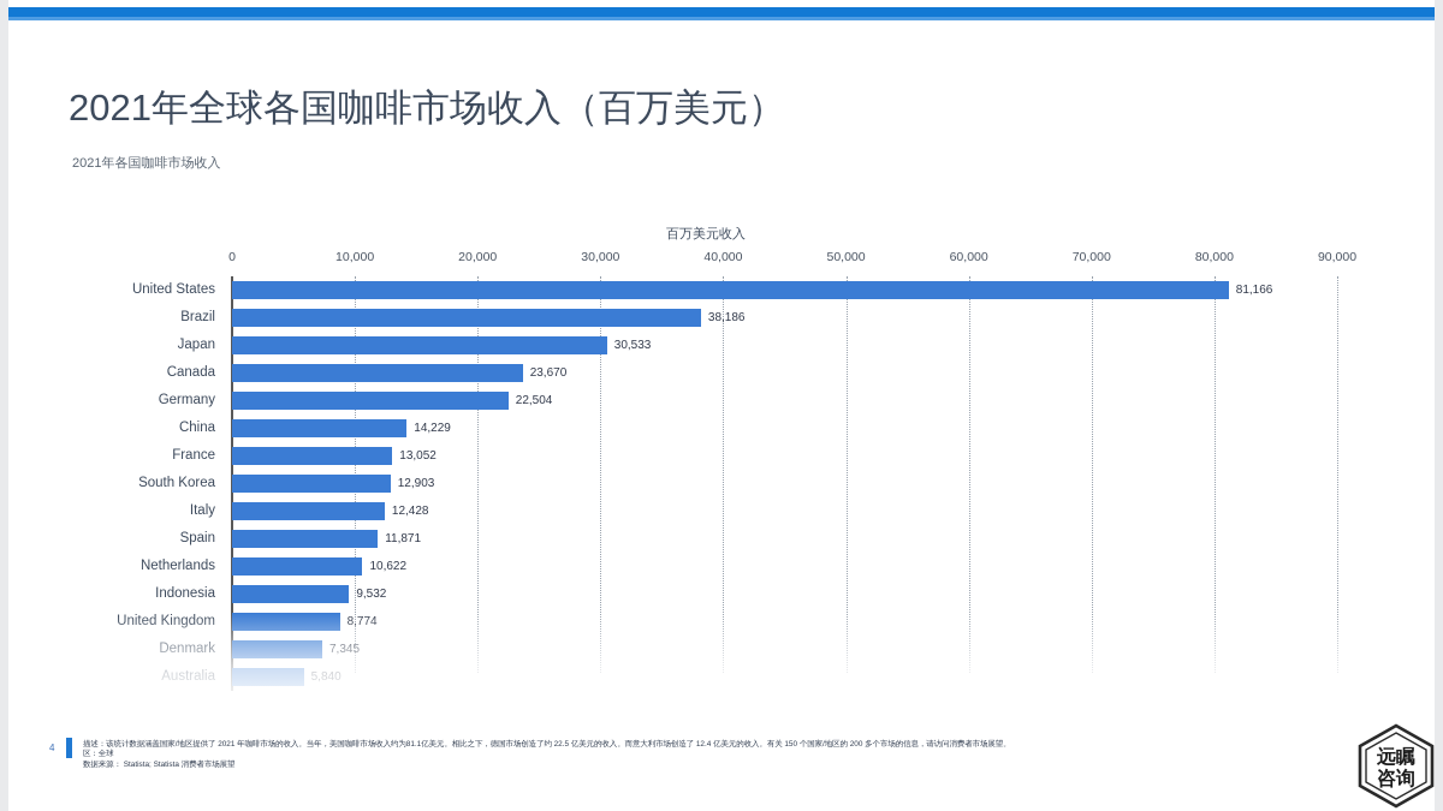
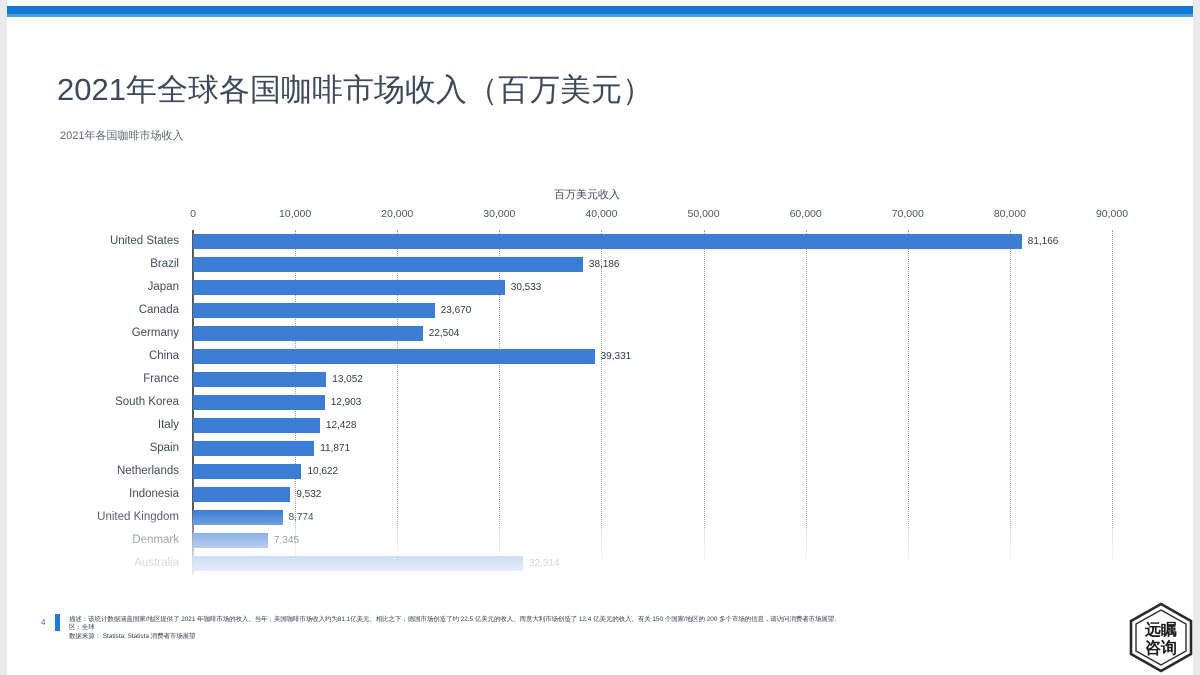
China: 14,229 -> 39,331
Australia: 5,840 -> 32,314
